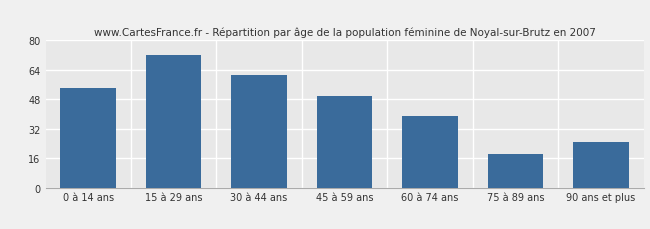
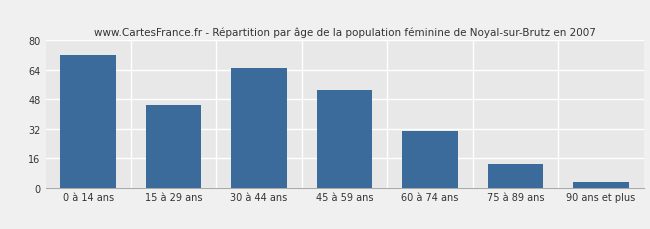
0 à 14 ans: 54 -> 72
15 à 29 ans: 72 -> 45
30 à 44 ans: 61 -> 65
45 à 59 ans: 50 -> 53
60 à 74 ans: 39 -> 31
75 à 89 ans: 18 -> 13
90 ans et plus: 25 -> 3
